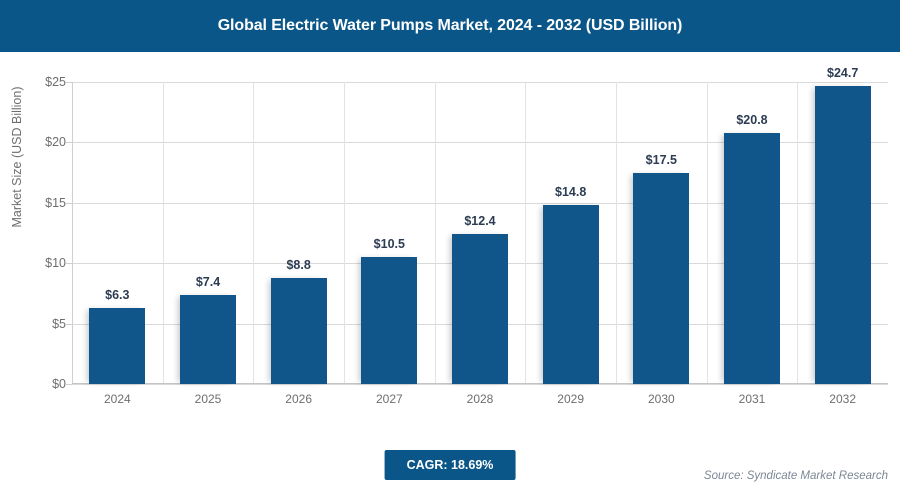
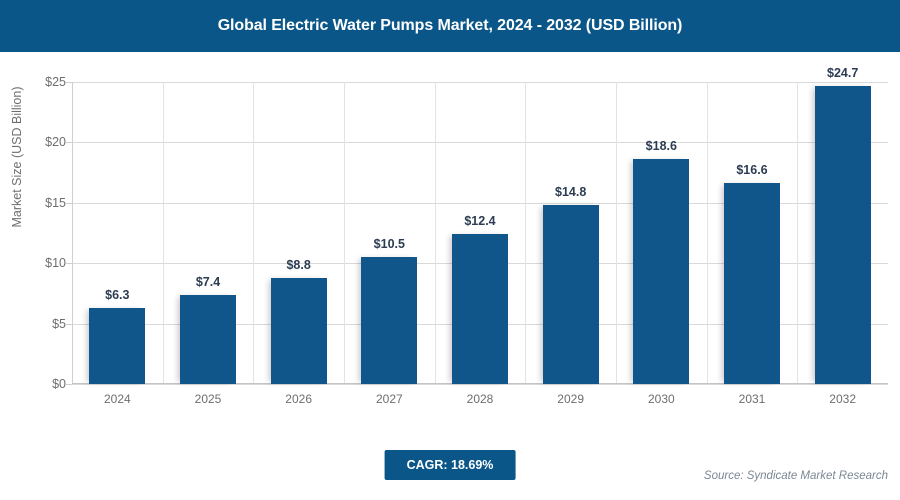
2030: $17.5 -> $18.6
2031: $20.8 -> $16.6
